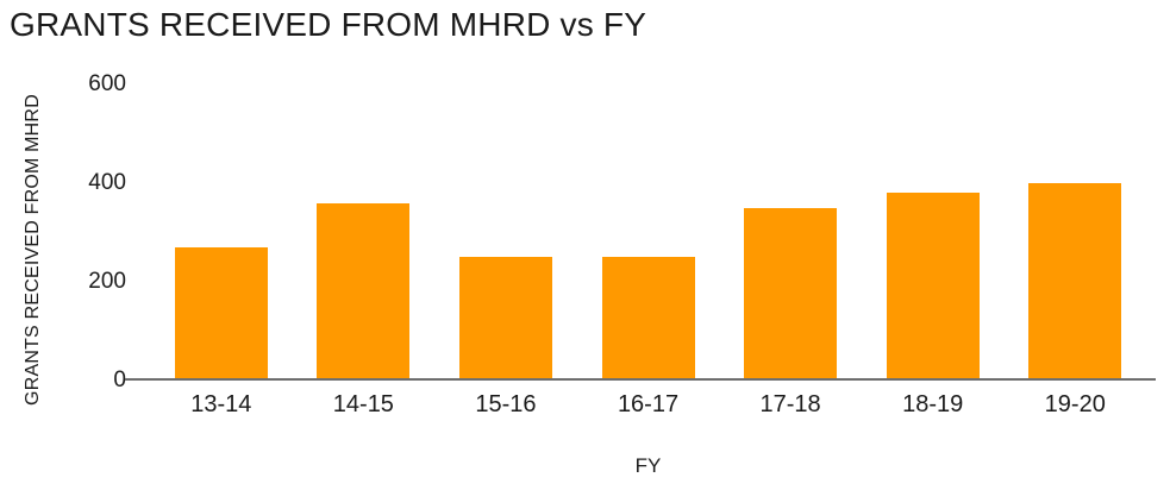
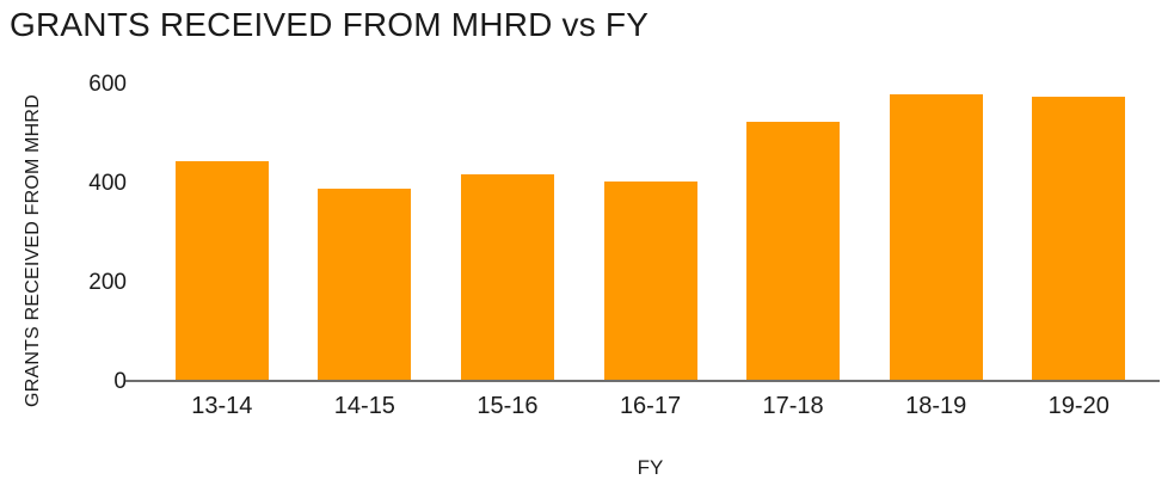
13-14: 270 -> 440
14-15: 360 -> 390
15-16: 250 -> 420
16-17: 250 -> 400
17-18: 350 -> 520
18-19: 380 -> 580
19-20: 400 -> 580
